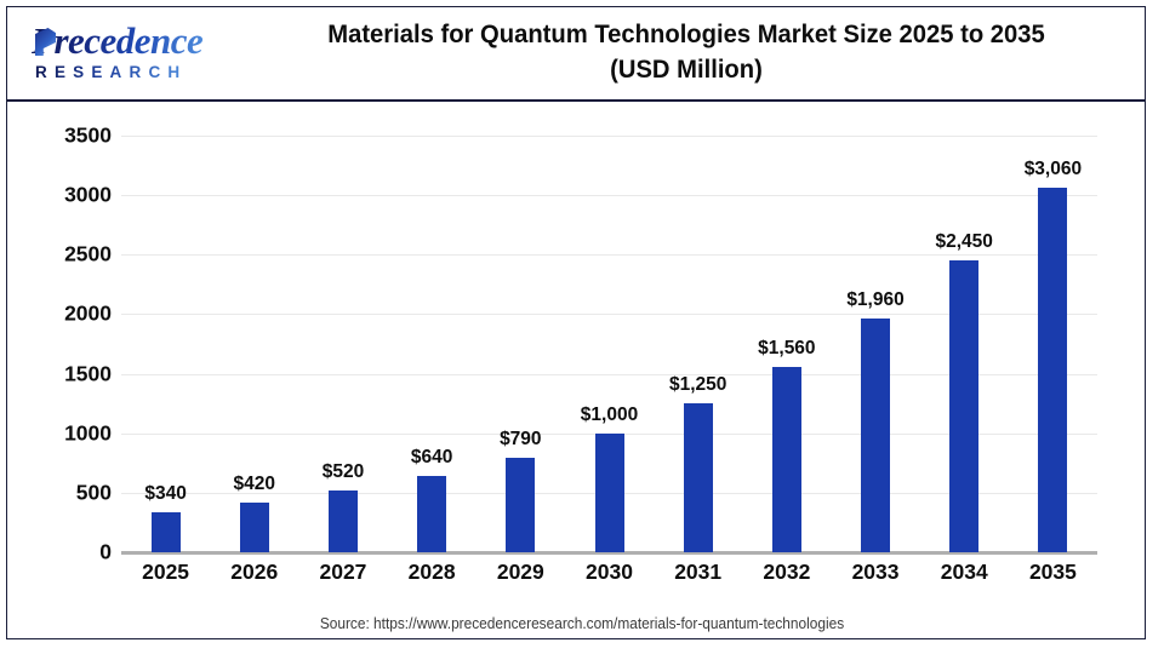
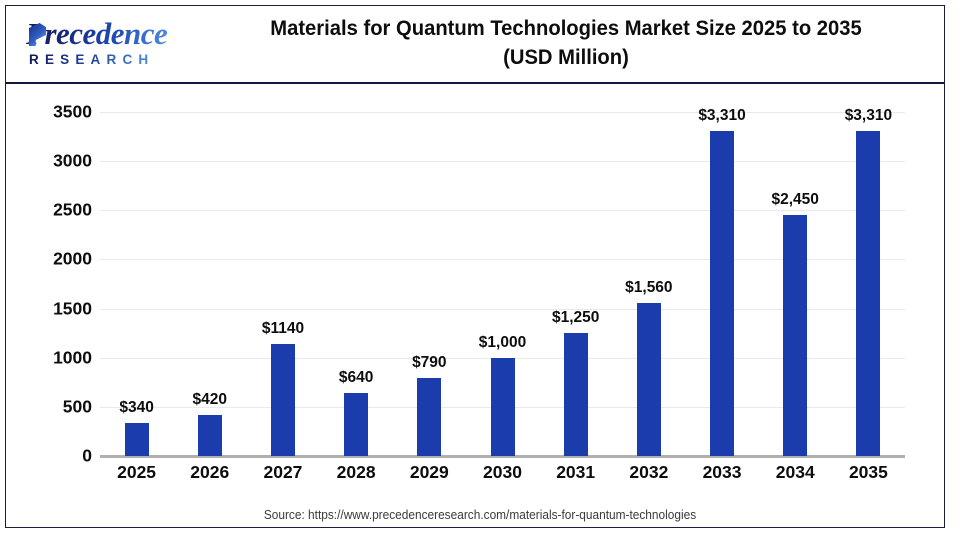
2027: $520 -> $1140
2033: $1,960 -> $3,310
2035: $3,060 -> $3,310
